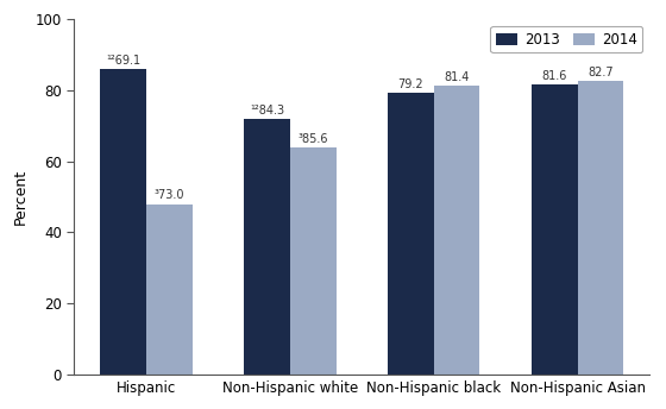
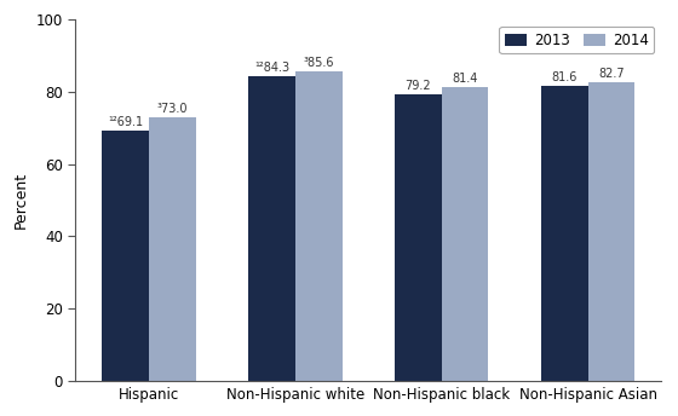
2013/Hispanic: 86.0 -> 69.1
2014/Hispanic: 48.0 -> 73.0
2013/Non-Hispanic white: 72.0 -> 84.3
2014/Non-Hispanic white: 64.0 -> 85.6
